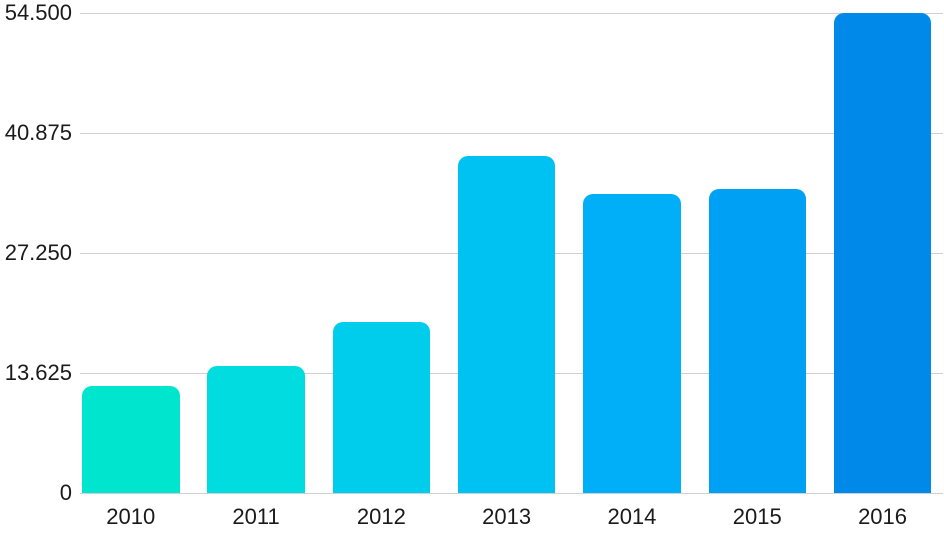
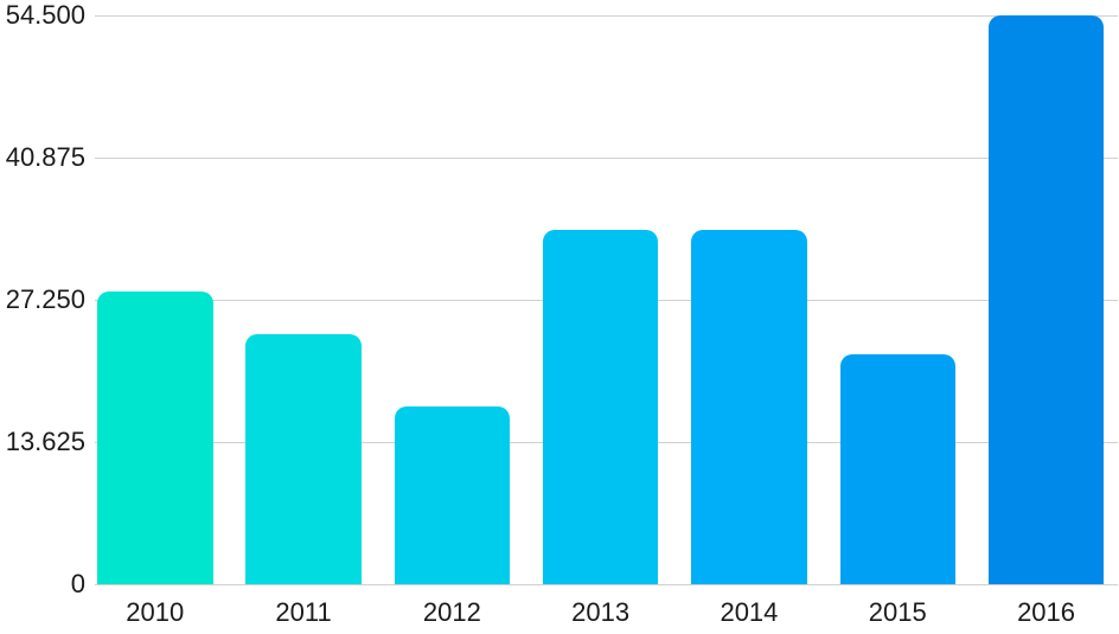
2010: 12000 -> 28000
2011: 14000 -> 24000
2012: 19000 -> 17000
2013: 38000 -> 34000
2015: 34000 -> 22000
